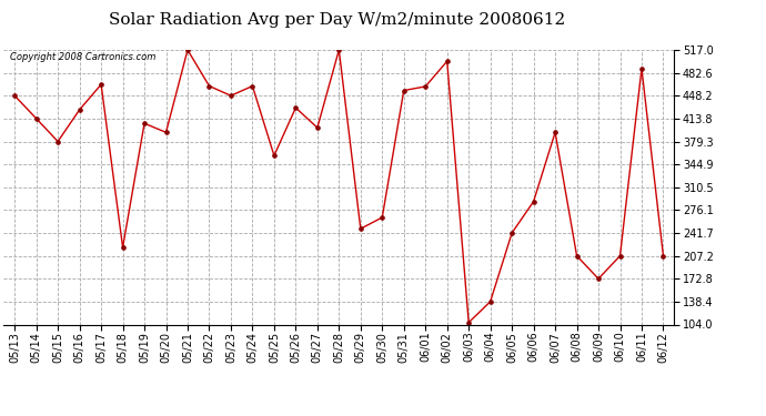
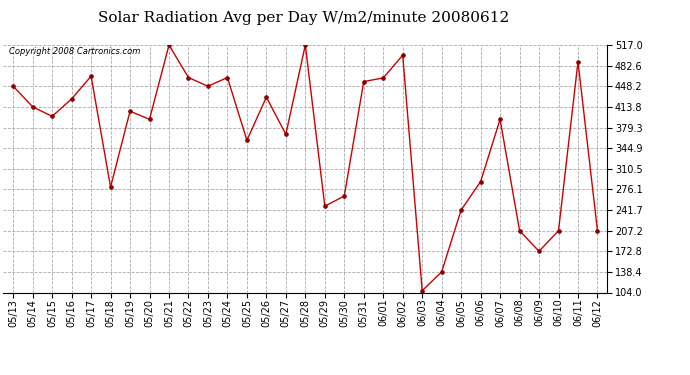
05/15: 379 -> 398
05/18: 220 -> 280
05/27: 400 -> 368
